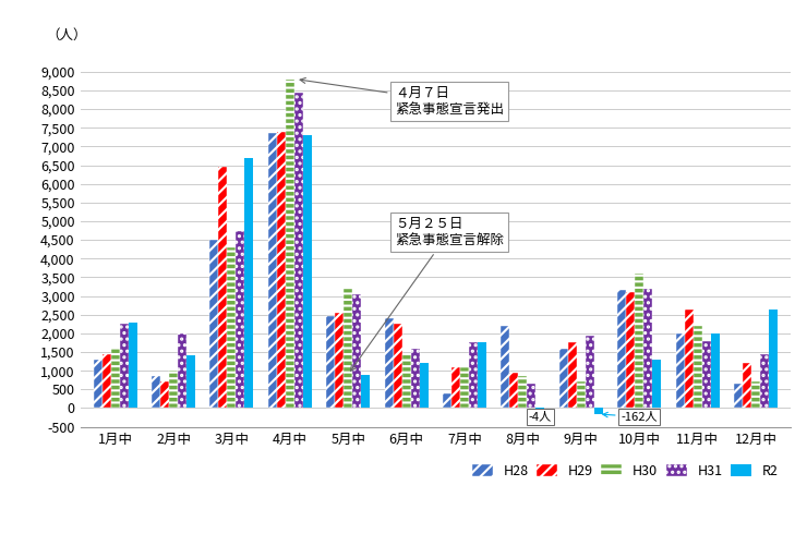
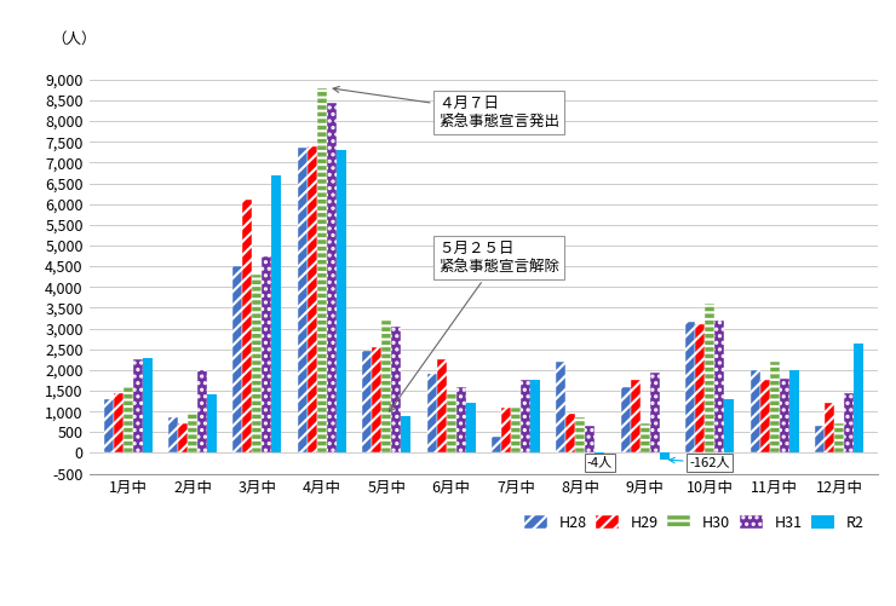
H29/3月中: 6,450 -> 6,100
H28/6月中: 2,400 -> 1,900
H29/11月中: 2,650 -> 1,750
